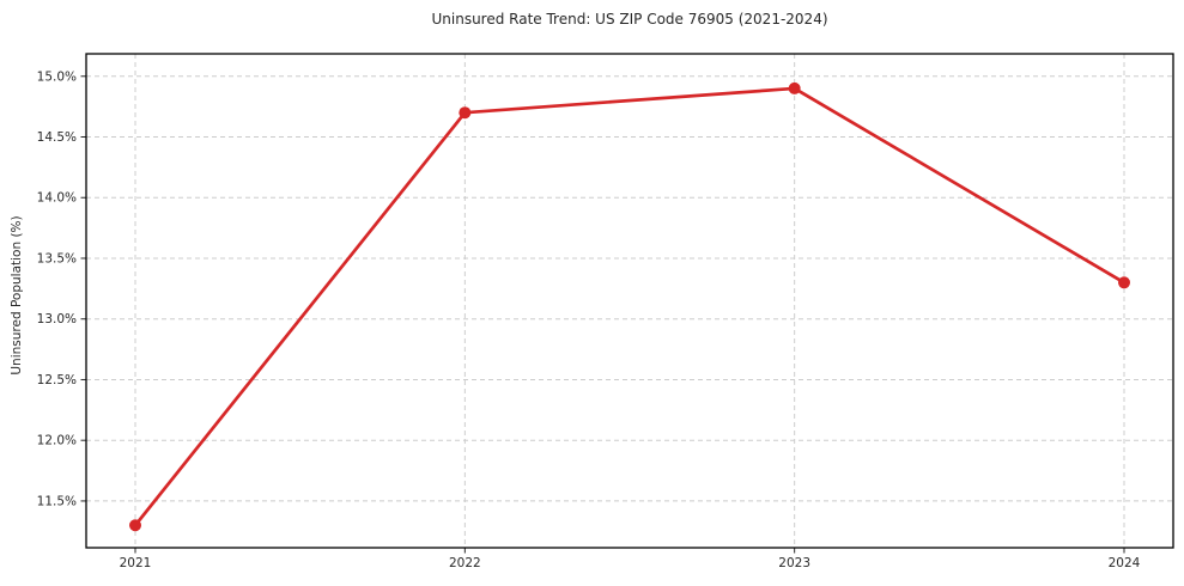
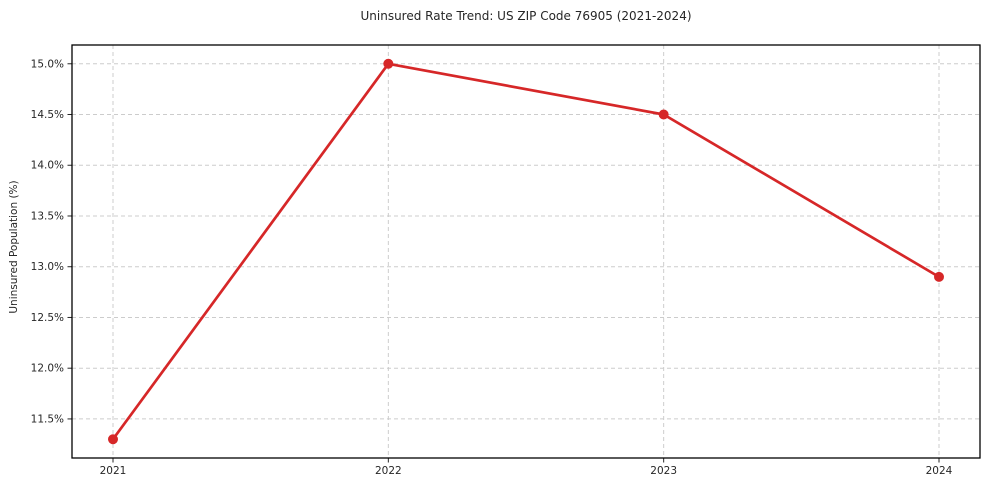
2022: 14.7% -> 15.0%
2023: 14.9% -> 14.5%
2024: 13.3% -> 12.9%
